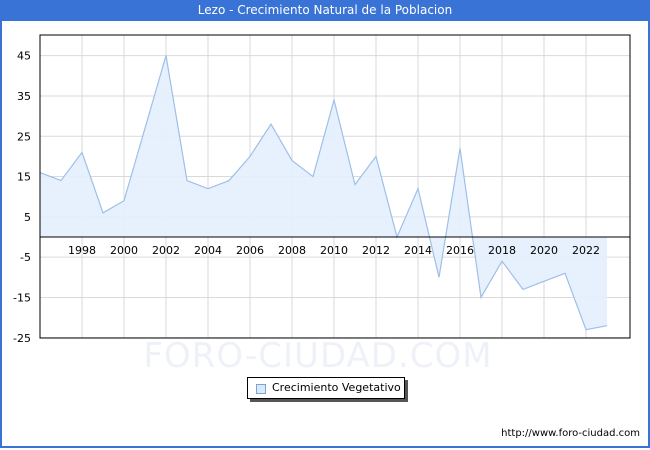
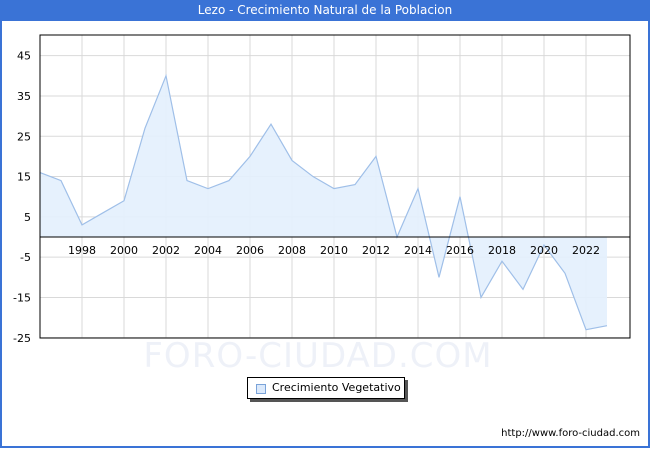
1998: 21 -> 3
2002: 45 -> 40
2010: 34 -> 12
2016: 22 -> 10
2020: -11 -> -2
